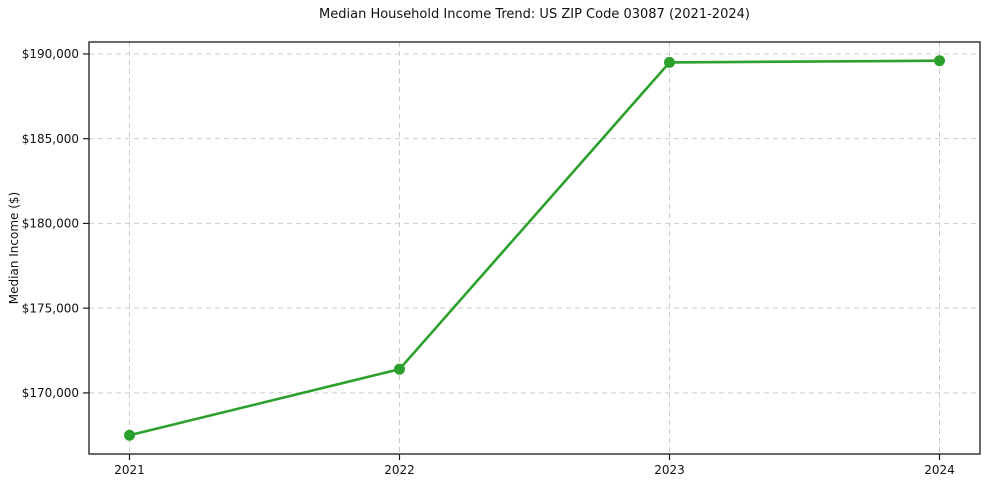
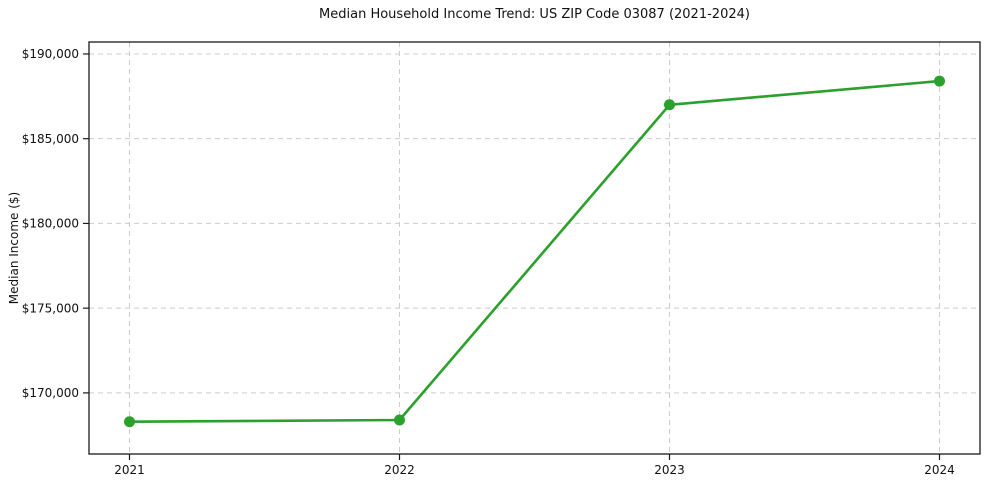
2021: $167500 -> $168300
2022: $171400 -> $168400
2023: $189500 -> $187000
2024: $189600 -> $188400
